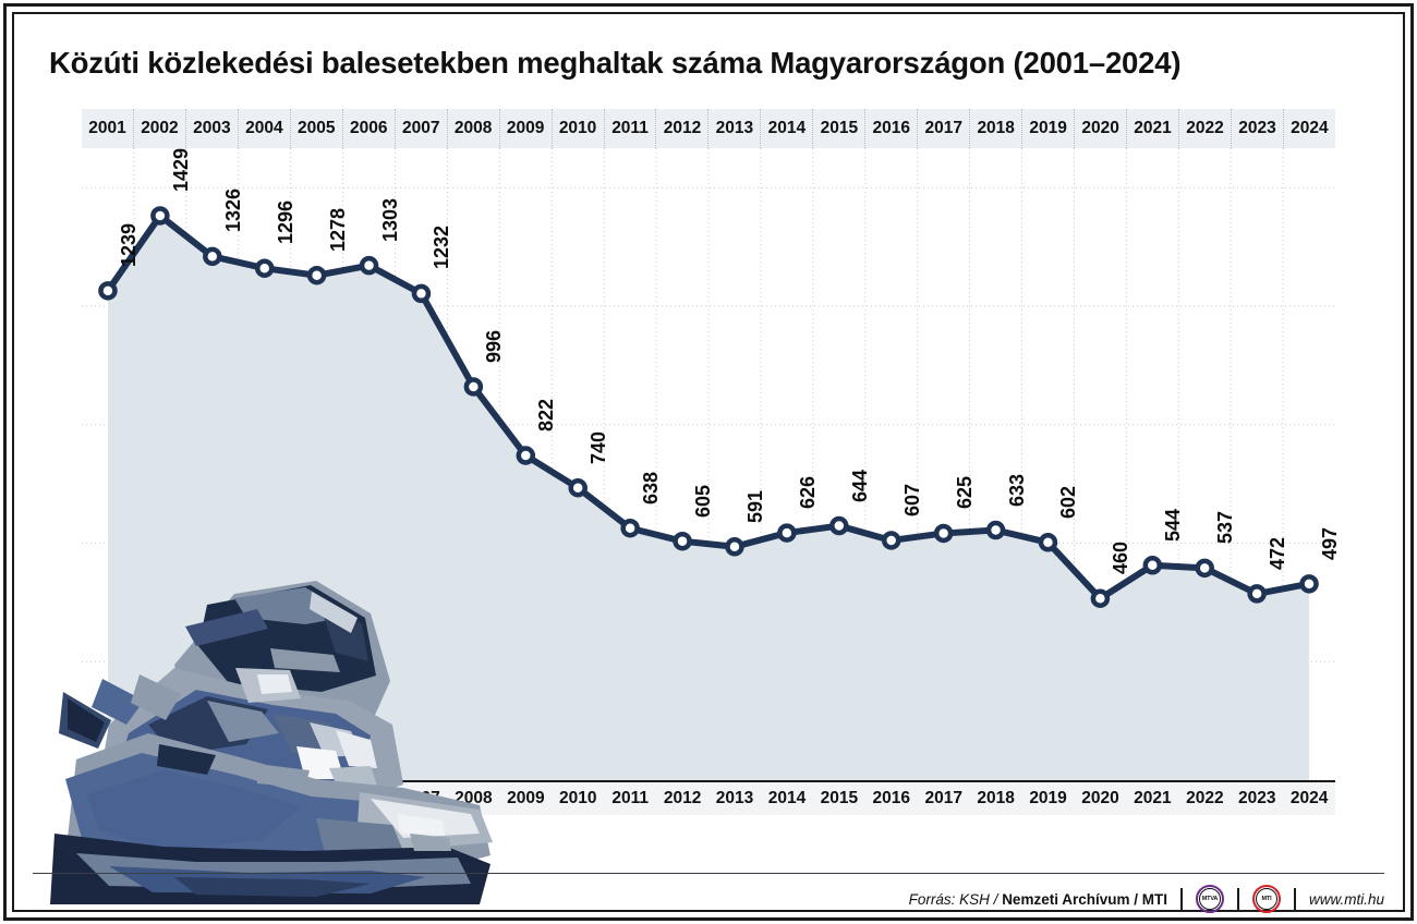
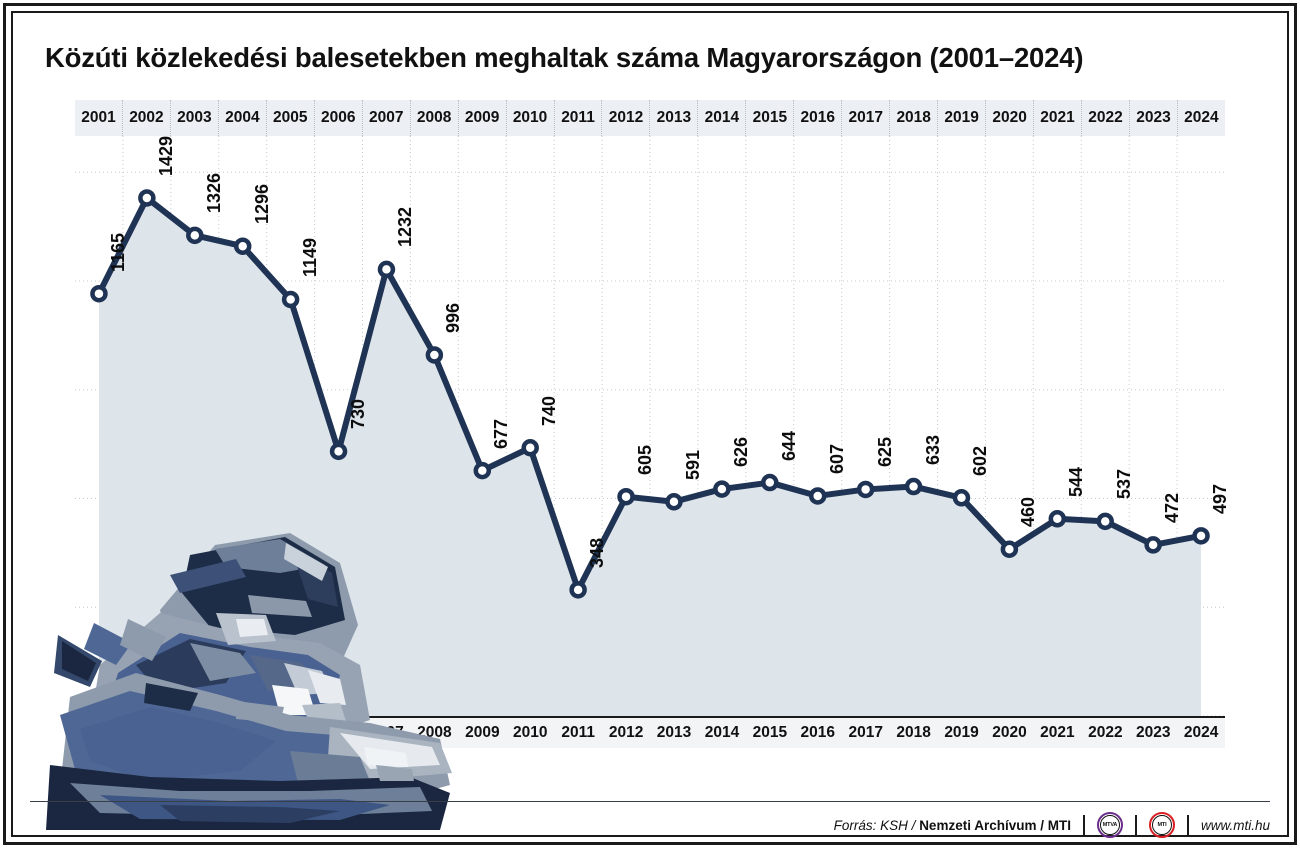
2001: 1239 -> 1165
2005: 1278 -> 1149
2006: 1303 -> 730
2009: 822 -> 677
2011: 638 -> 348
